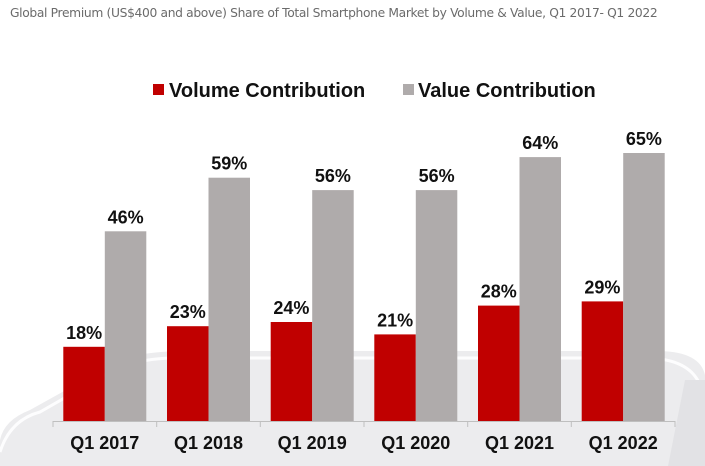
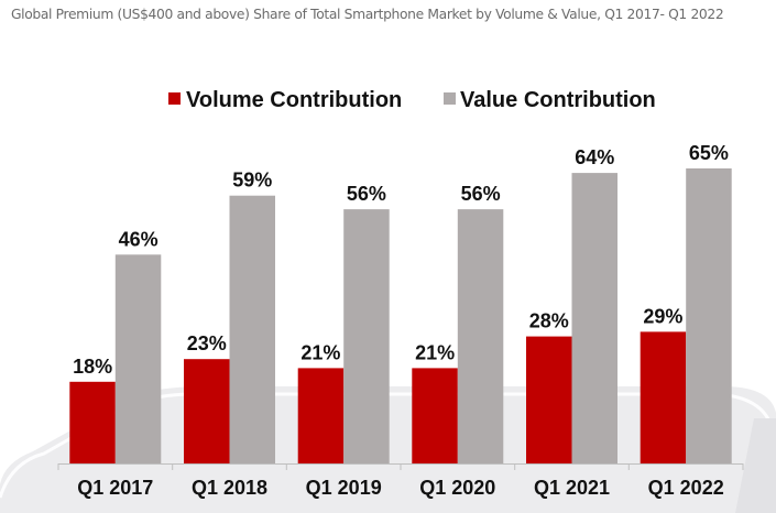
Volume Contribution/Q1 2019: 24% -> 21%
